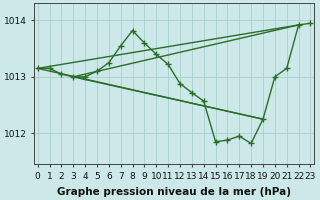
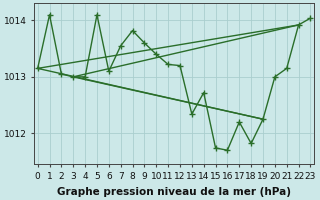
1: 1013.15 -> 1014.10
5: 1013.10 -> 1014.10
6: 1013.25 -> 1013.10
12: 1012.88 -> 1013.20
13: 1012.72 -> 1012.34
14: 1012.57 -> 1012.72
15: 1011.85 -> 1011.74
16: 1011.88 -> 1011.70
17: 1011.95 -> 1012.20
23: 1013.95 -> 1014.04
